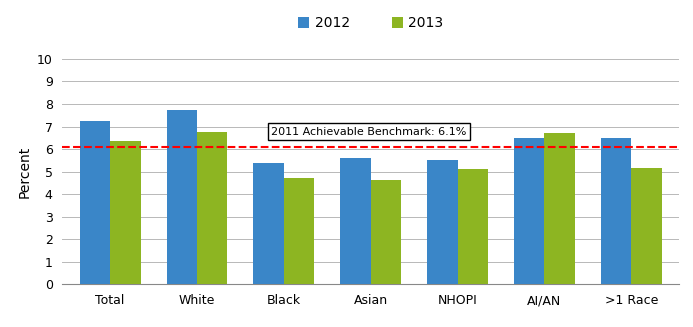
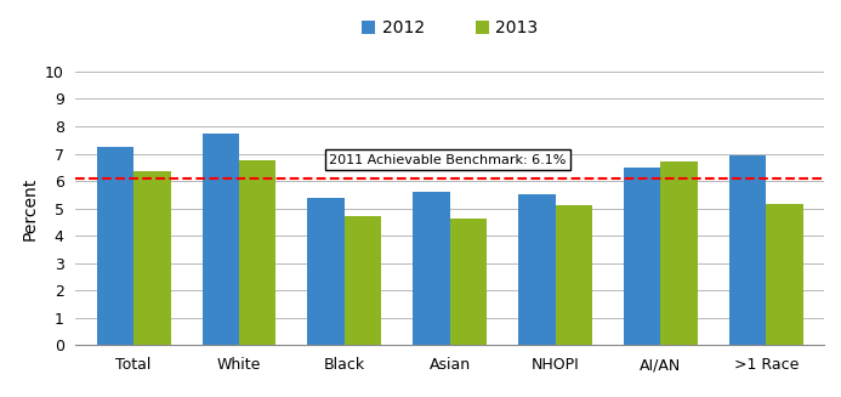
2012/>1 Race: 6.50 -> 6.95
